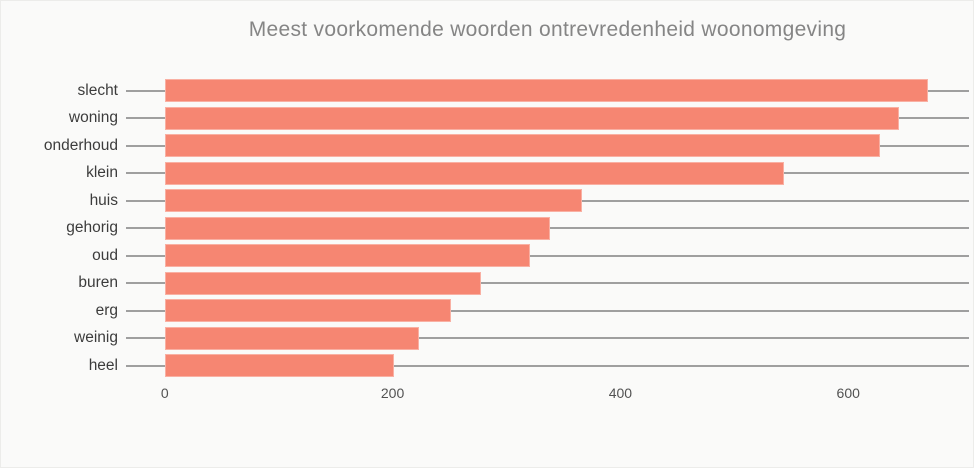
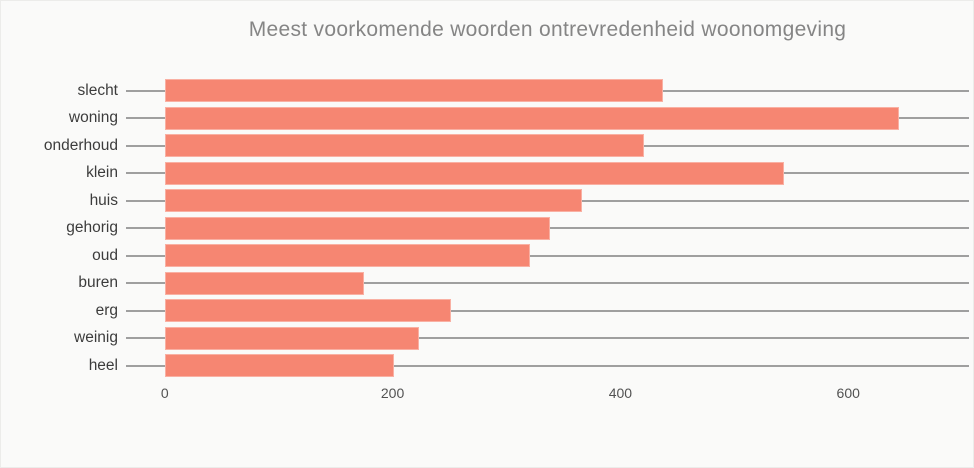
slecht: 670 -> 437
onderhoud: 628 -> 421
buren: 278 -> 175
